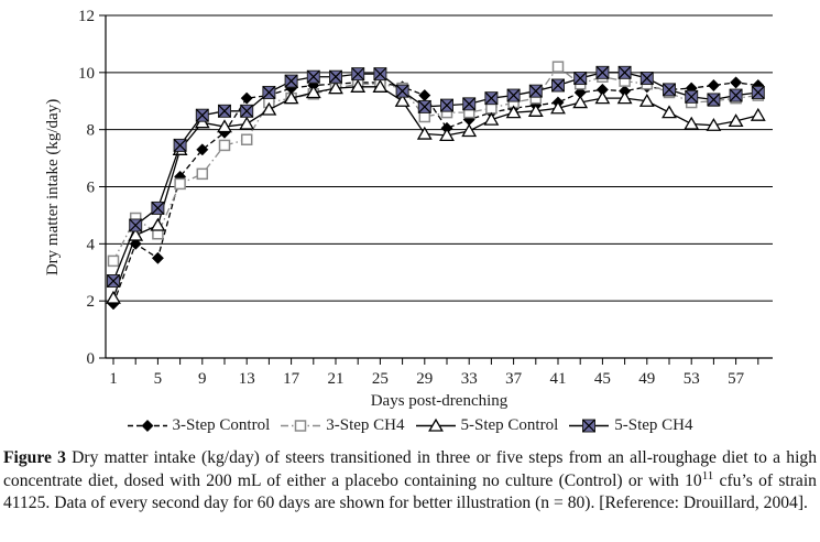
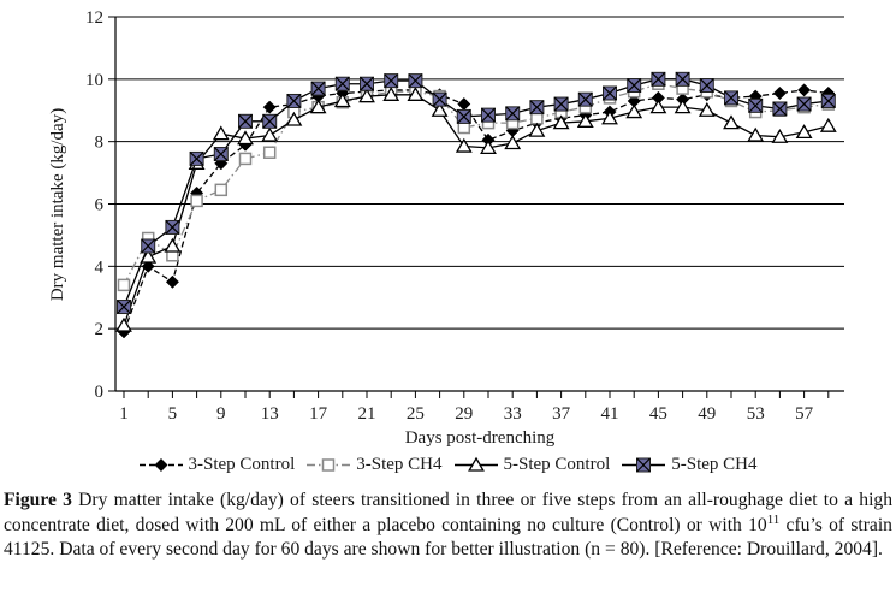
5-Step CH4/9: 8.5 -> 7.6
3-Step CH4/41: 10.2 -> 9.4
